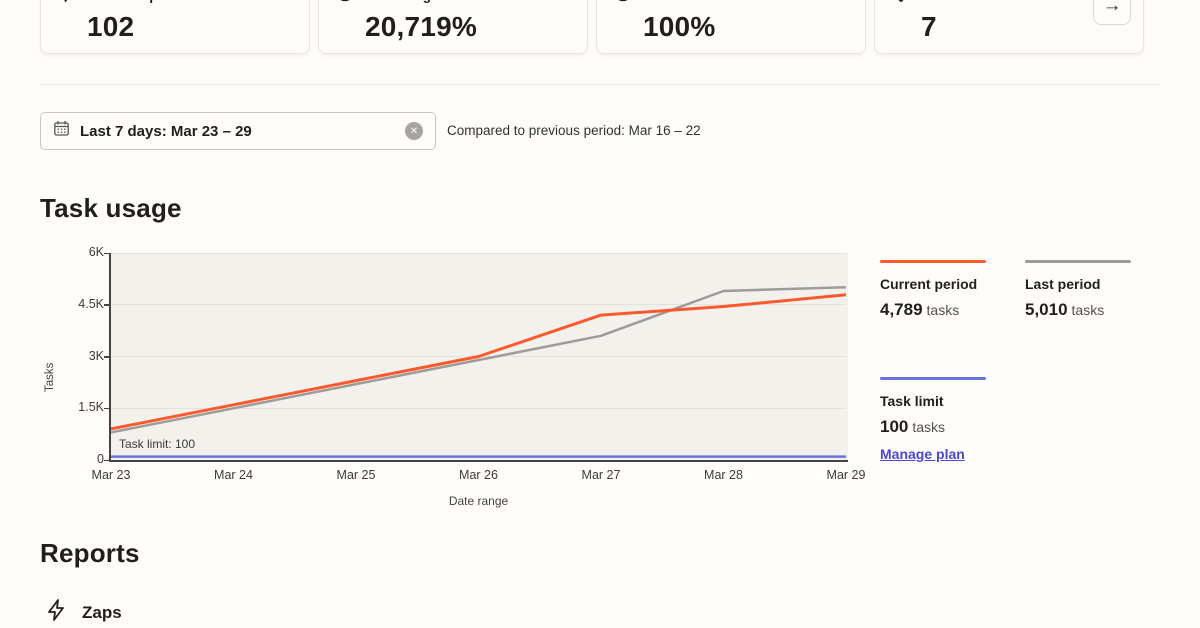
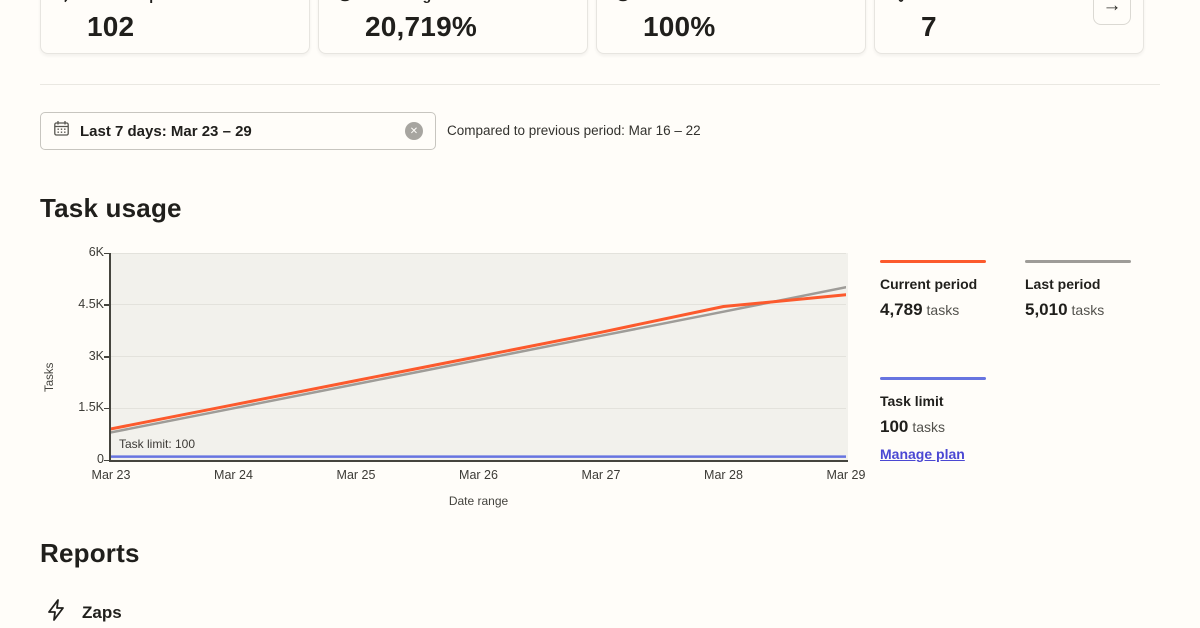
Current period/Mar 27: 4.2K -> 3.7K
Last period/Mar 28: 4.9K -> 4.3K
